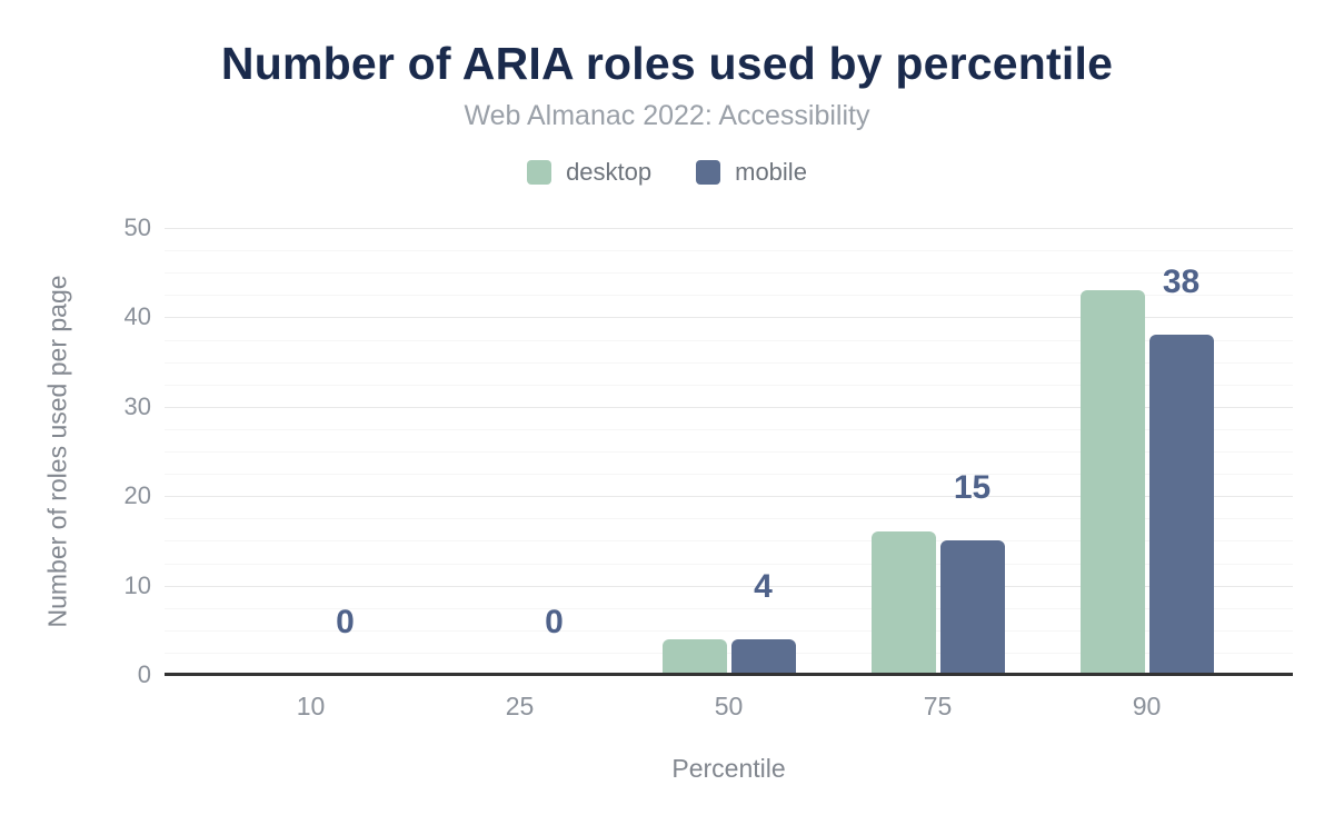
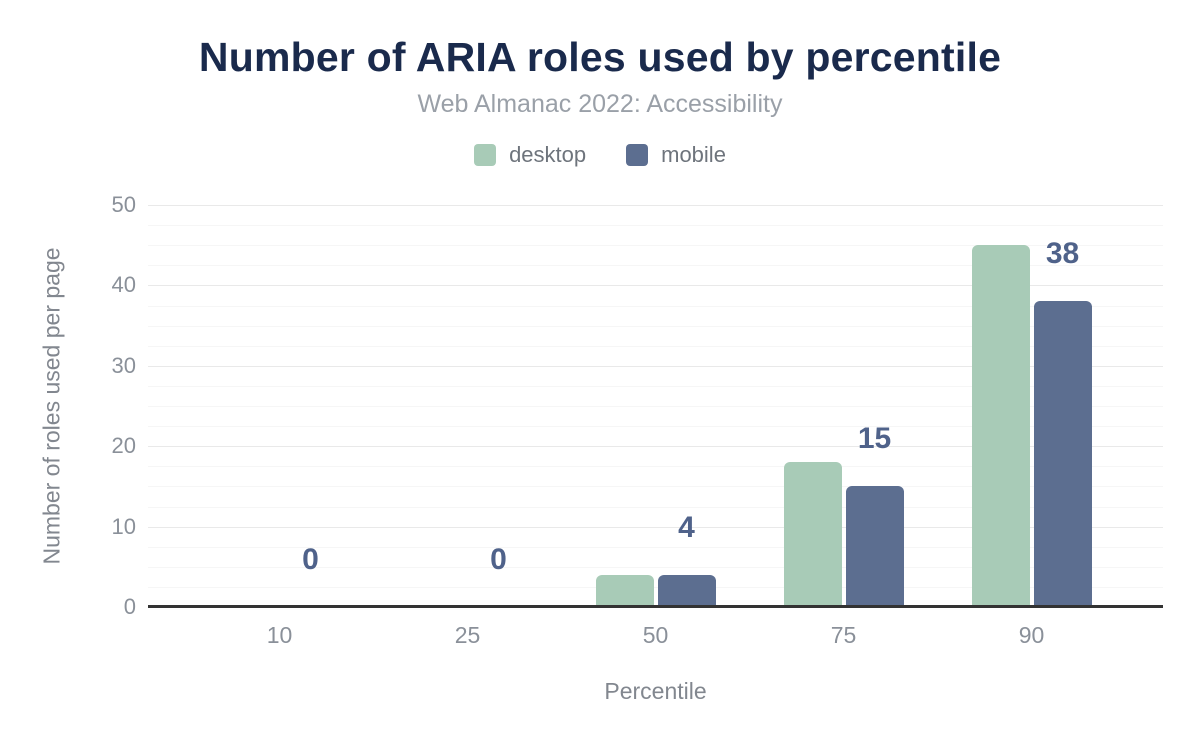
desktop/75: 16 -> 18
desktop/90: 43 -> 45
